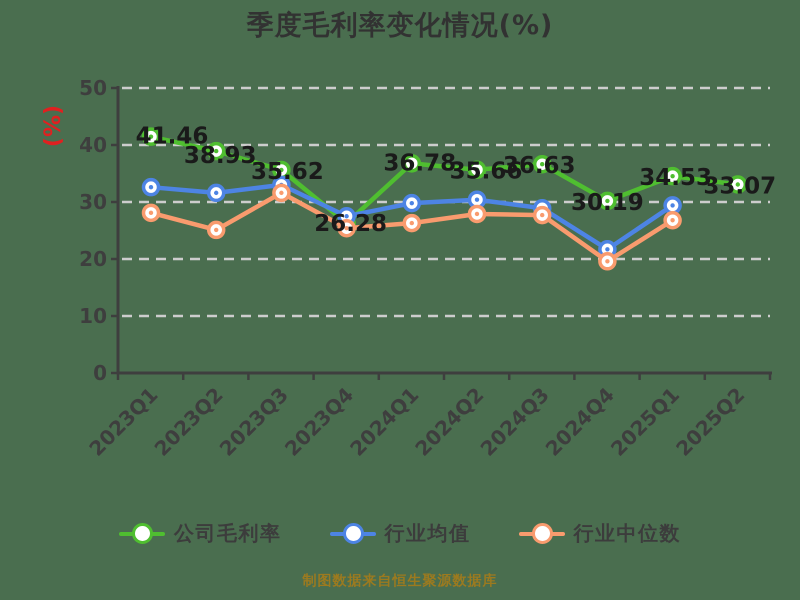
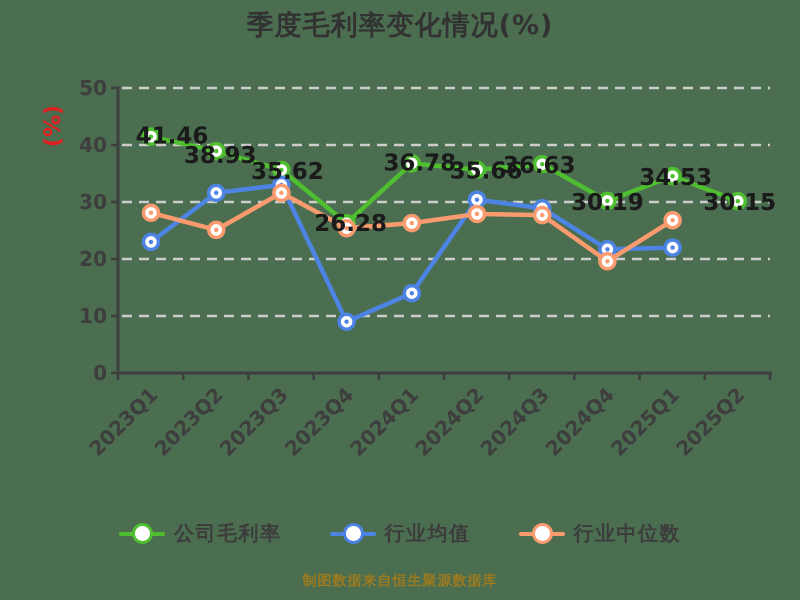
行业均值/2023Q1: 33 -> 23
行业均值/2023Q4: 28 -> 9
行业均值/2024Q1: 30 -> 14
行业均值/2025Q1: 29 -> 22
公司毛利率/2025Q2: 33.07 -> 30.15
